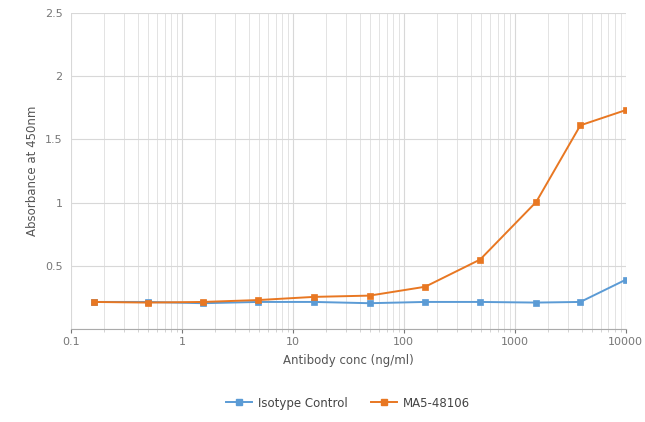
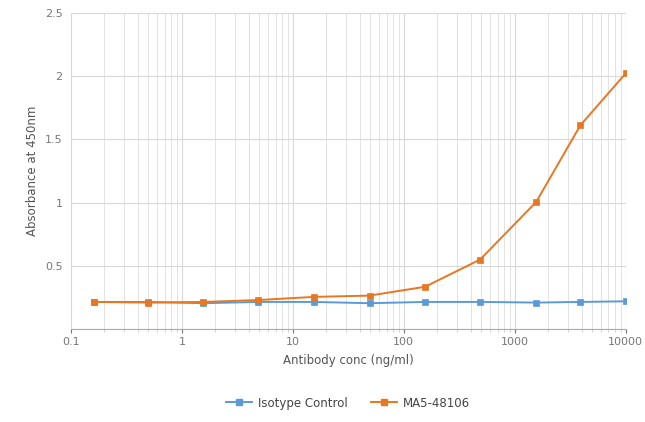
Isotype Control/10000: 0.39 -> 0.22
MA5-48106/10000: 1.73 -> 2.02
